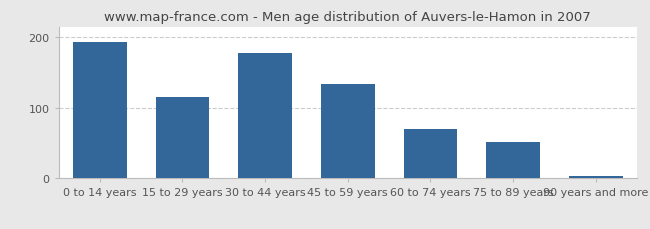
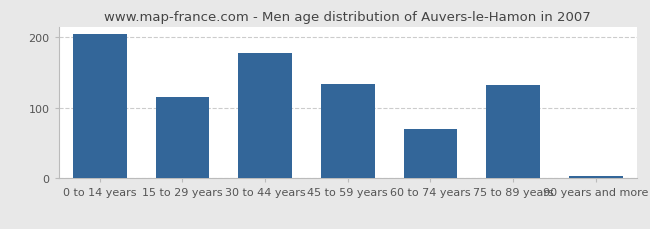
0 to 14 years: 193 -> 204
75 to 89 years: 52 -> 132
